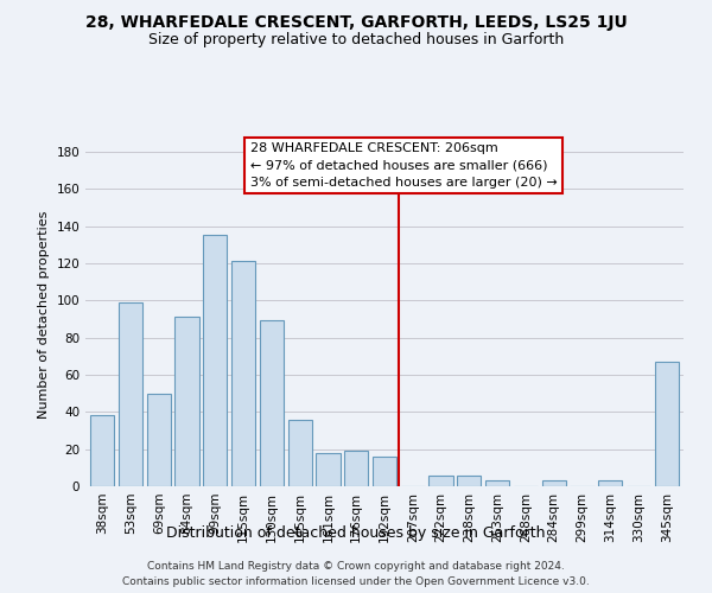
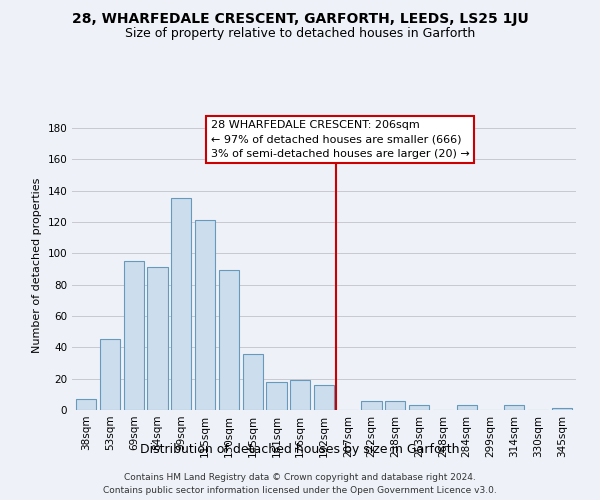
38sqm: 38 -> 7
53sqm: 99 -> 45
69sqm: 50 -> 95
345sqm: 67 -> 1
